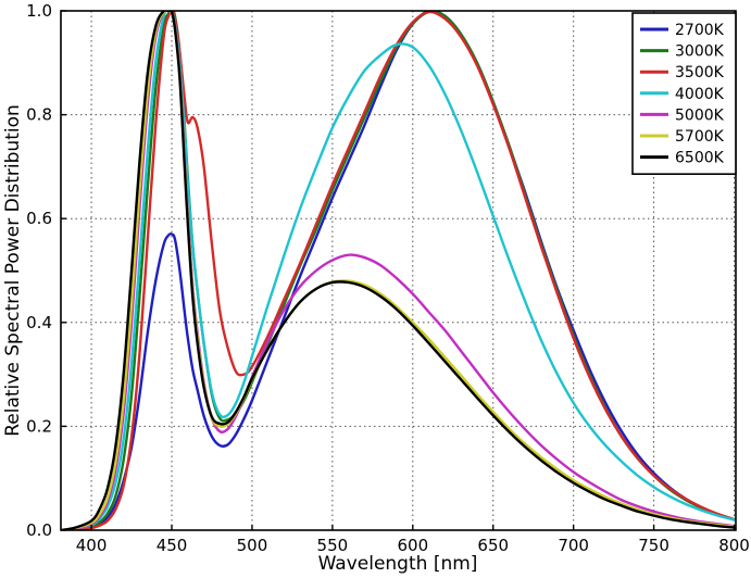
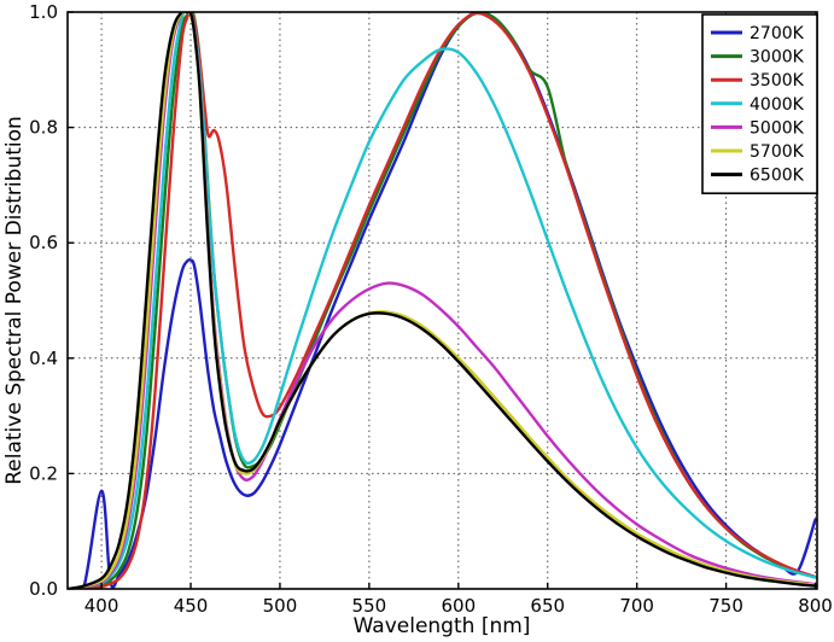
2700K/400: 0.01 -> 0.17
3000K/650: 0.82 -> 0.87
2700K/800: 0.02 -> 0.12
